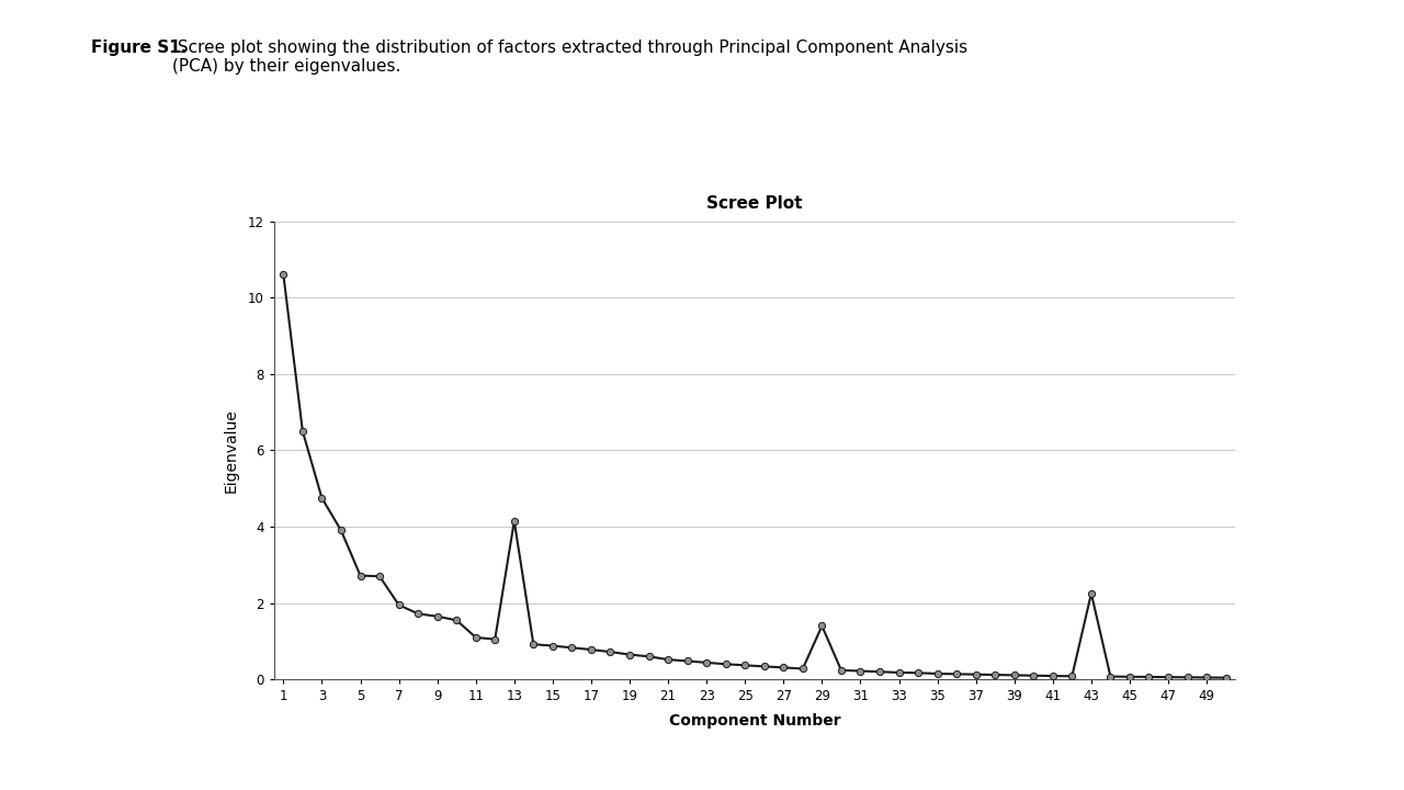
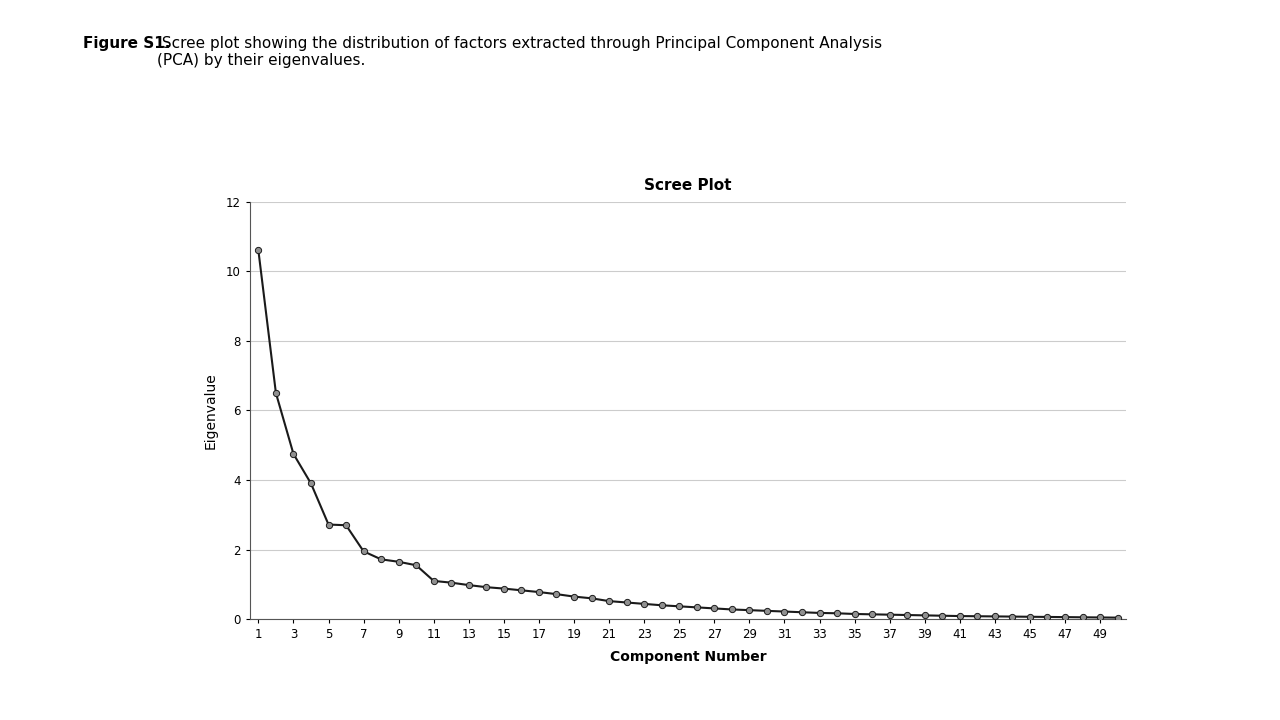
13: 4.15 -> 0.98
29: 1.40 -> 0.26
43: 2.25 -> 0.08
